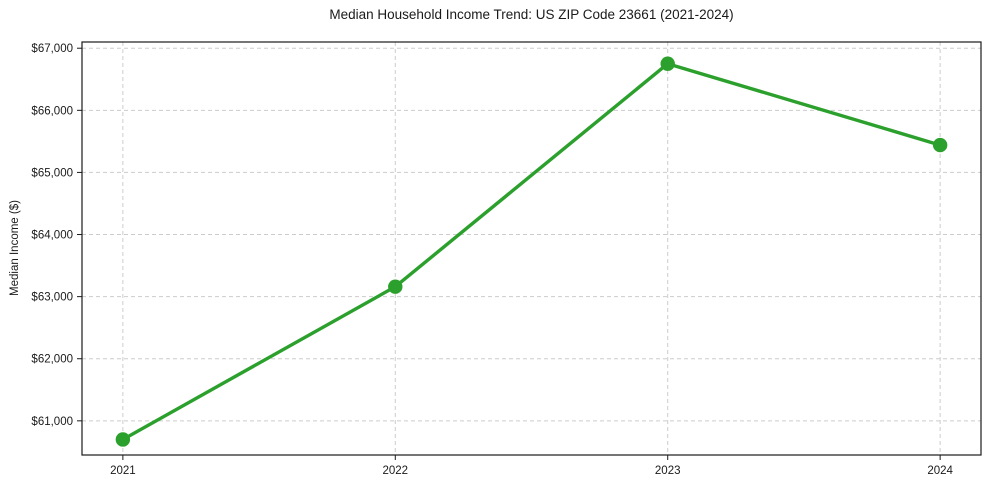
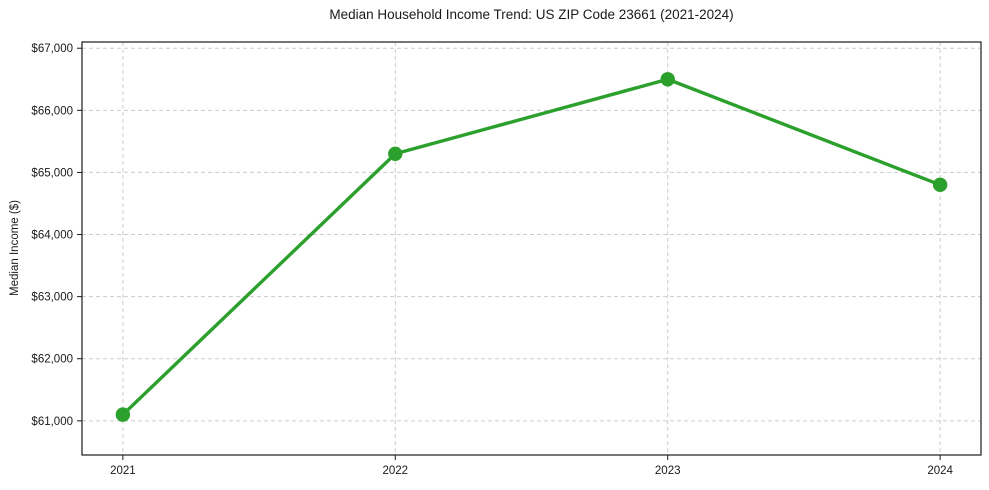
2021: $60700 -> $61100
2022: $63200 -> $65300
2023: $66800 -> $66500
2024: $65400 -> $64800
